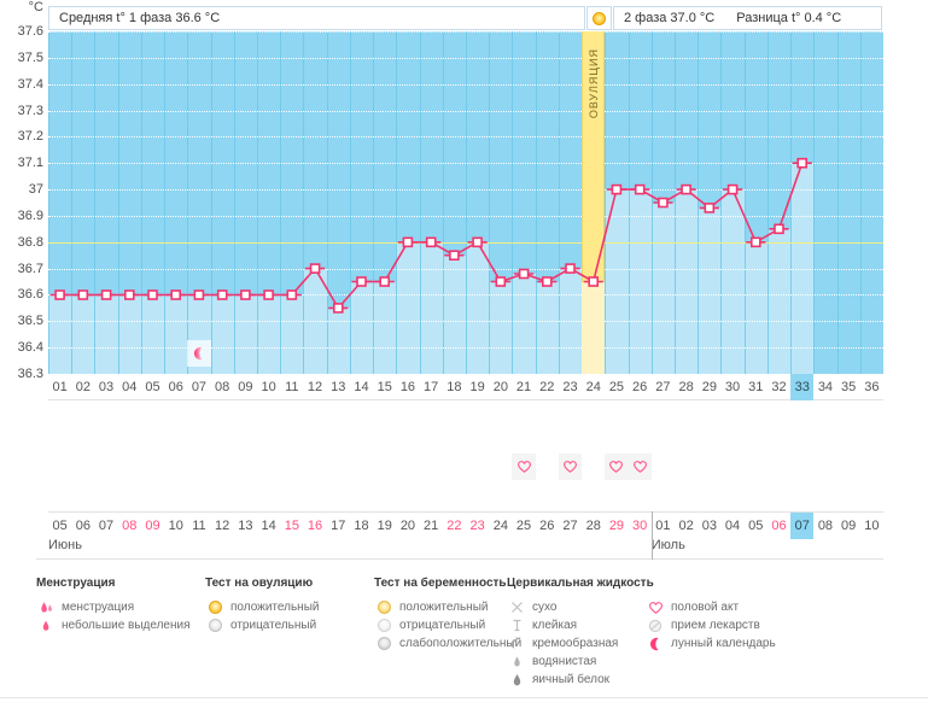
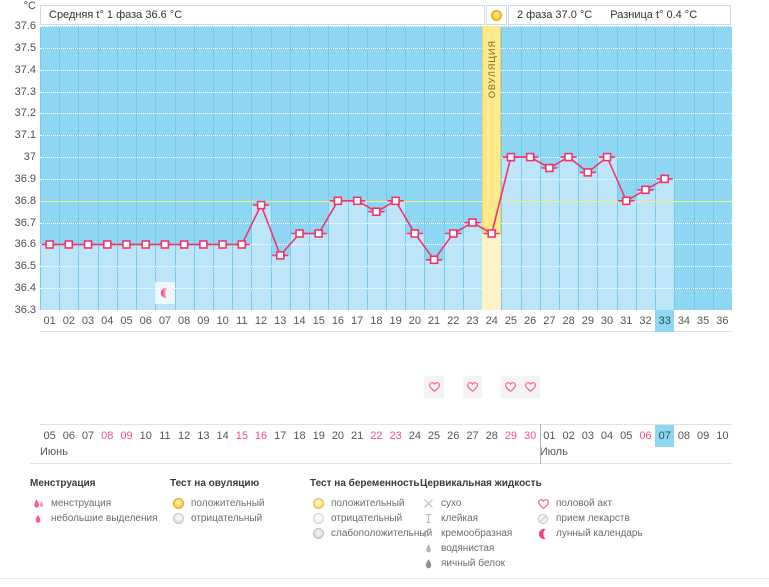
12: 36.70 -> 36.78
21: 36.68 -> 36.53
33: 37.10 -> 36.90
